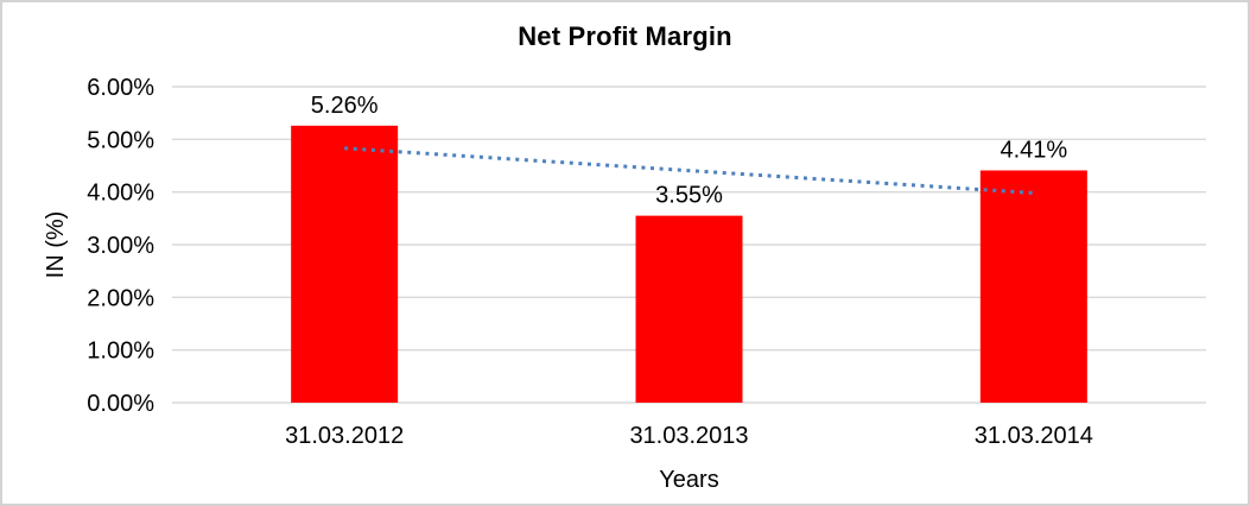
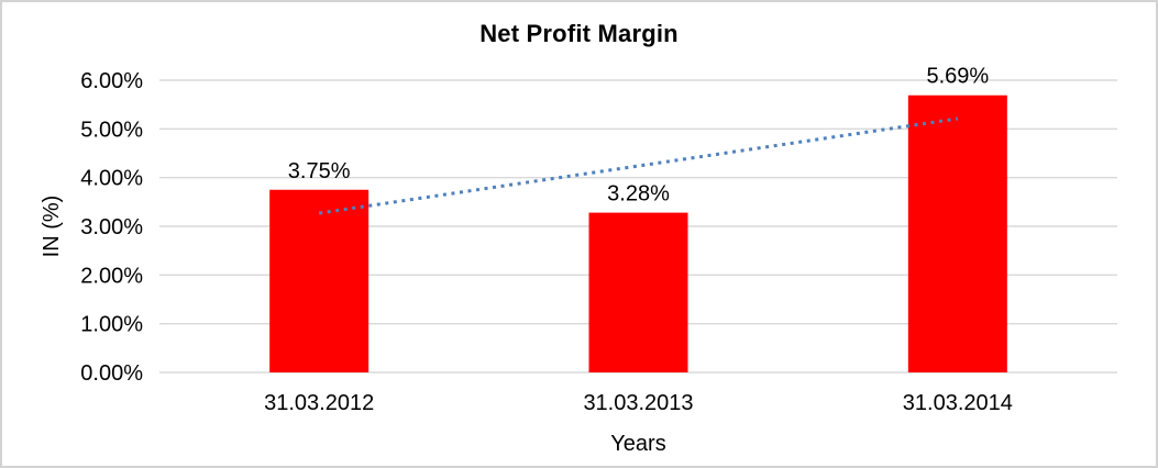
31.03.2012: 5.26% -> 3.75%
31.03.2013: 3.55% -> 3.28%
31.03.2014: 4.41% -> 5.69%
